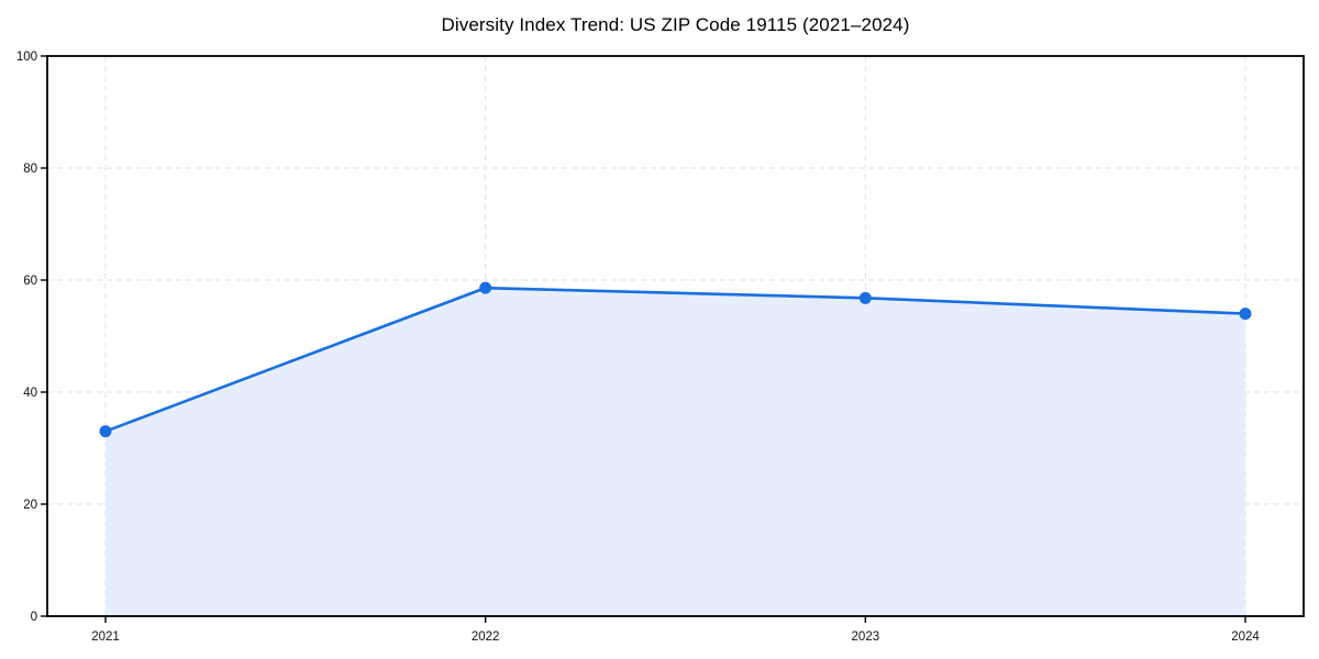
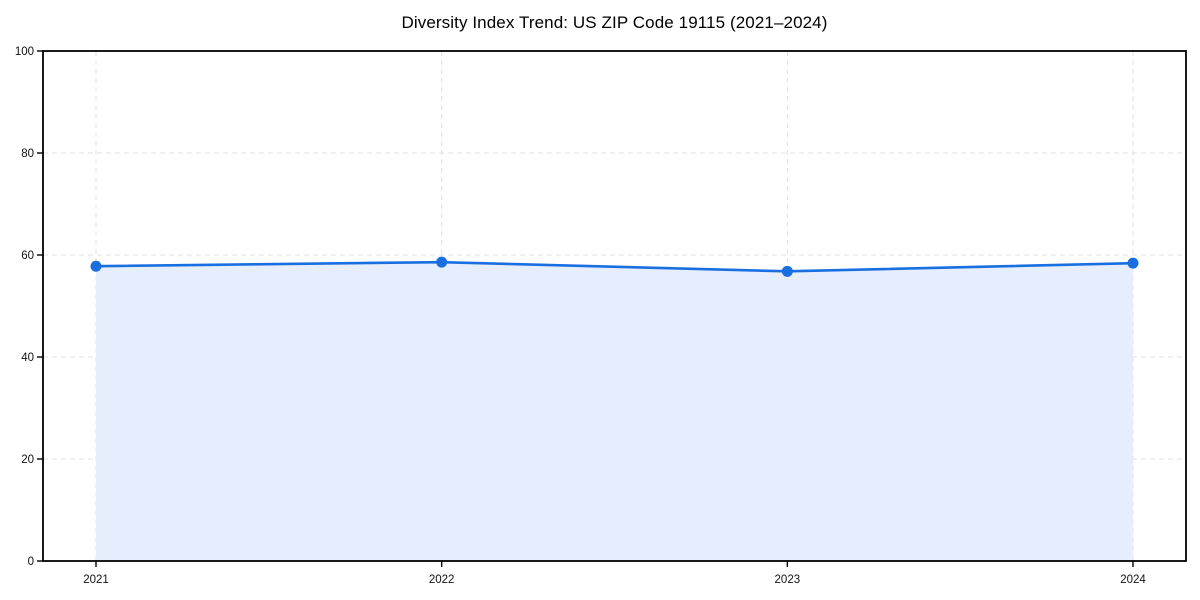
2021: 33 -> 58
2024: 54 -> 58
